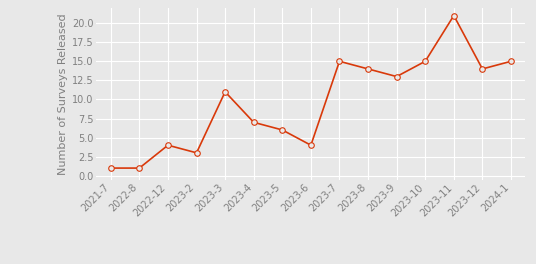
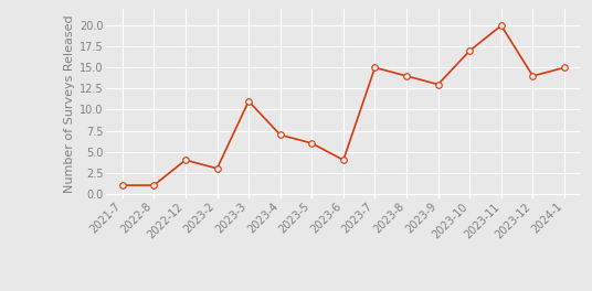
2023-10: 15 -> 17
2023-11: 21 -> 20
